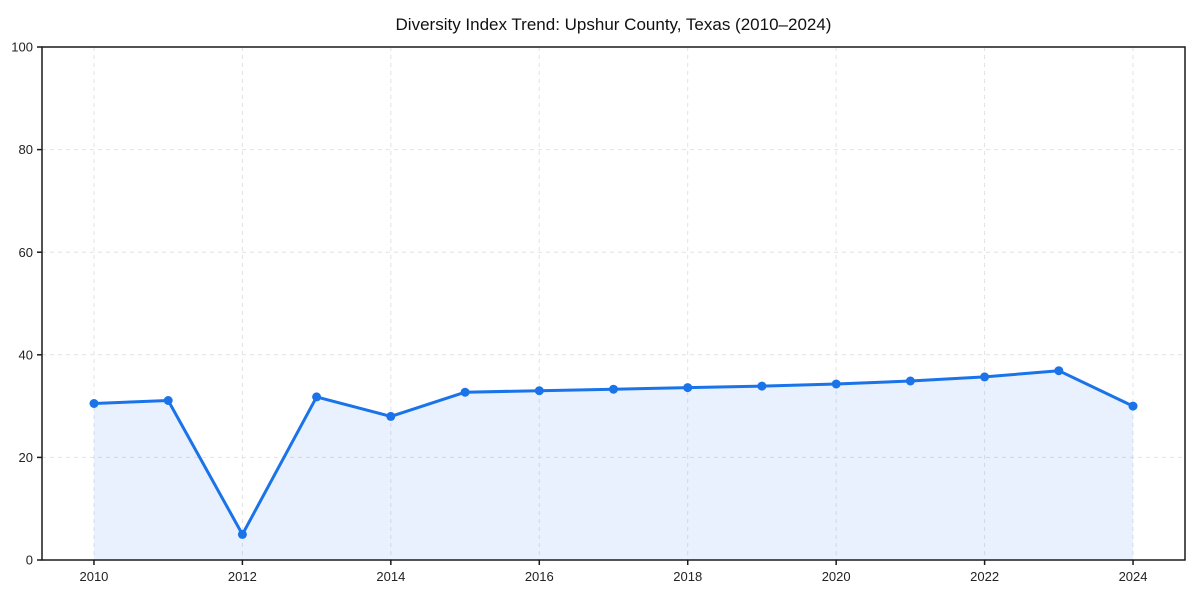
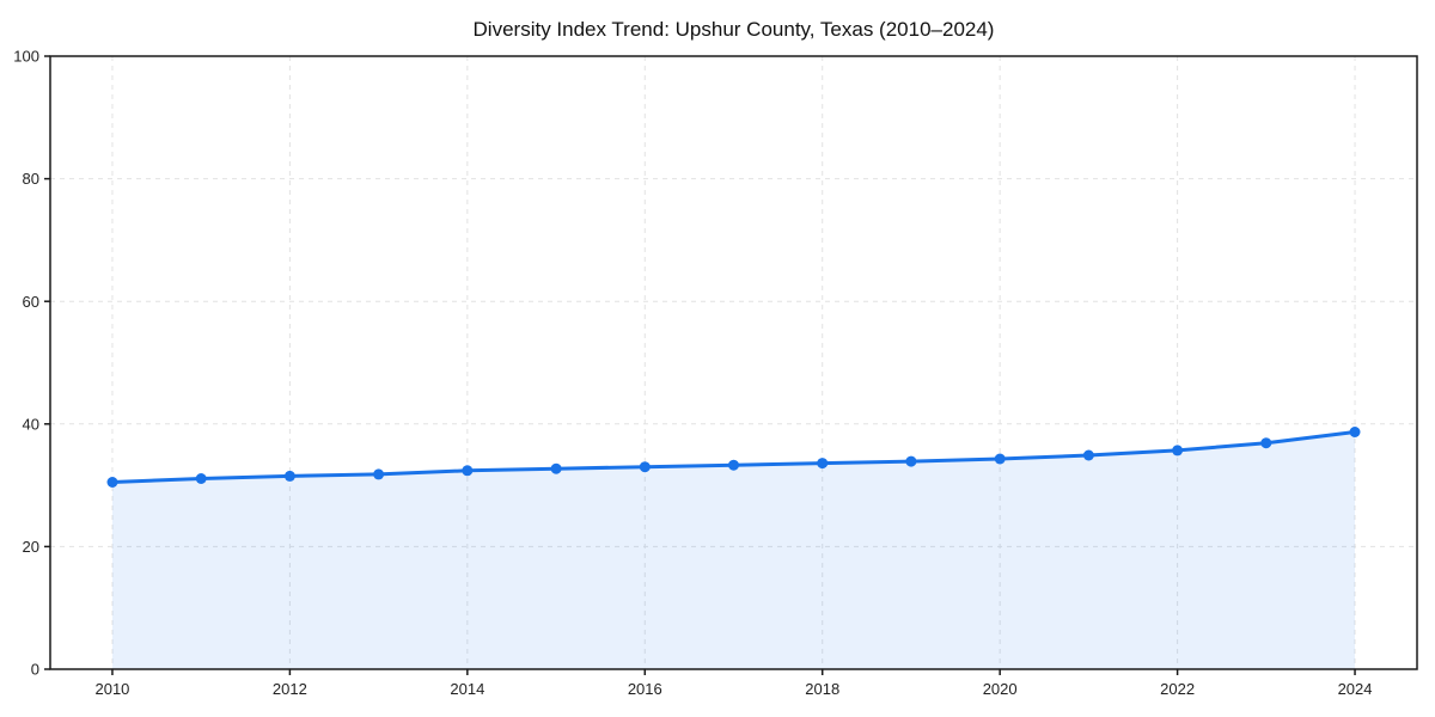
2012: 5 -> 32
2014: 28 -> 32
2024: 30 -> 39
